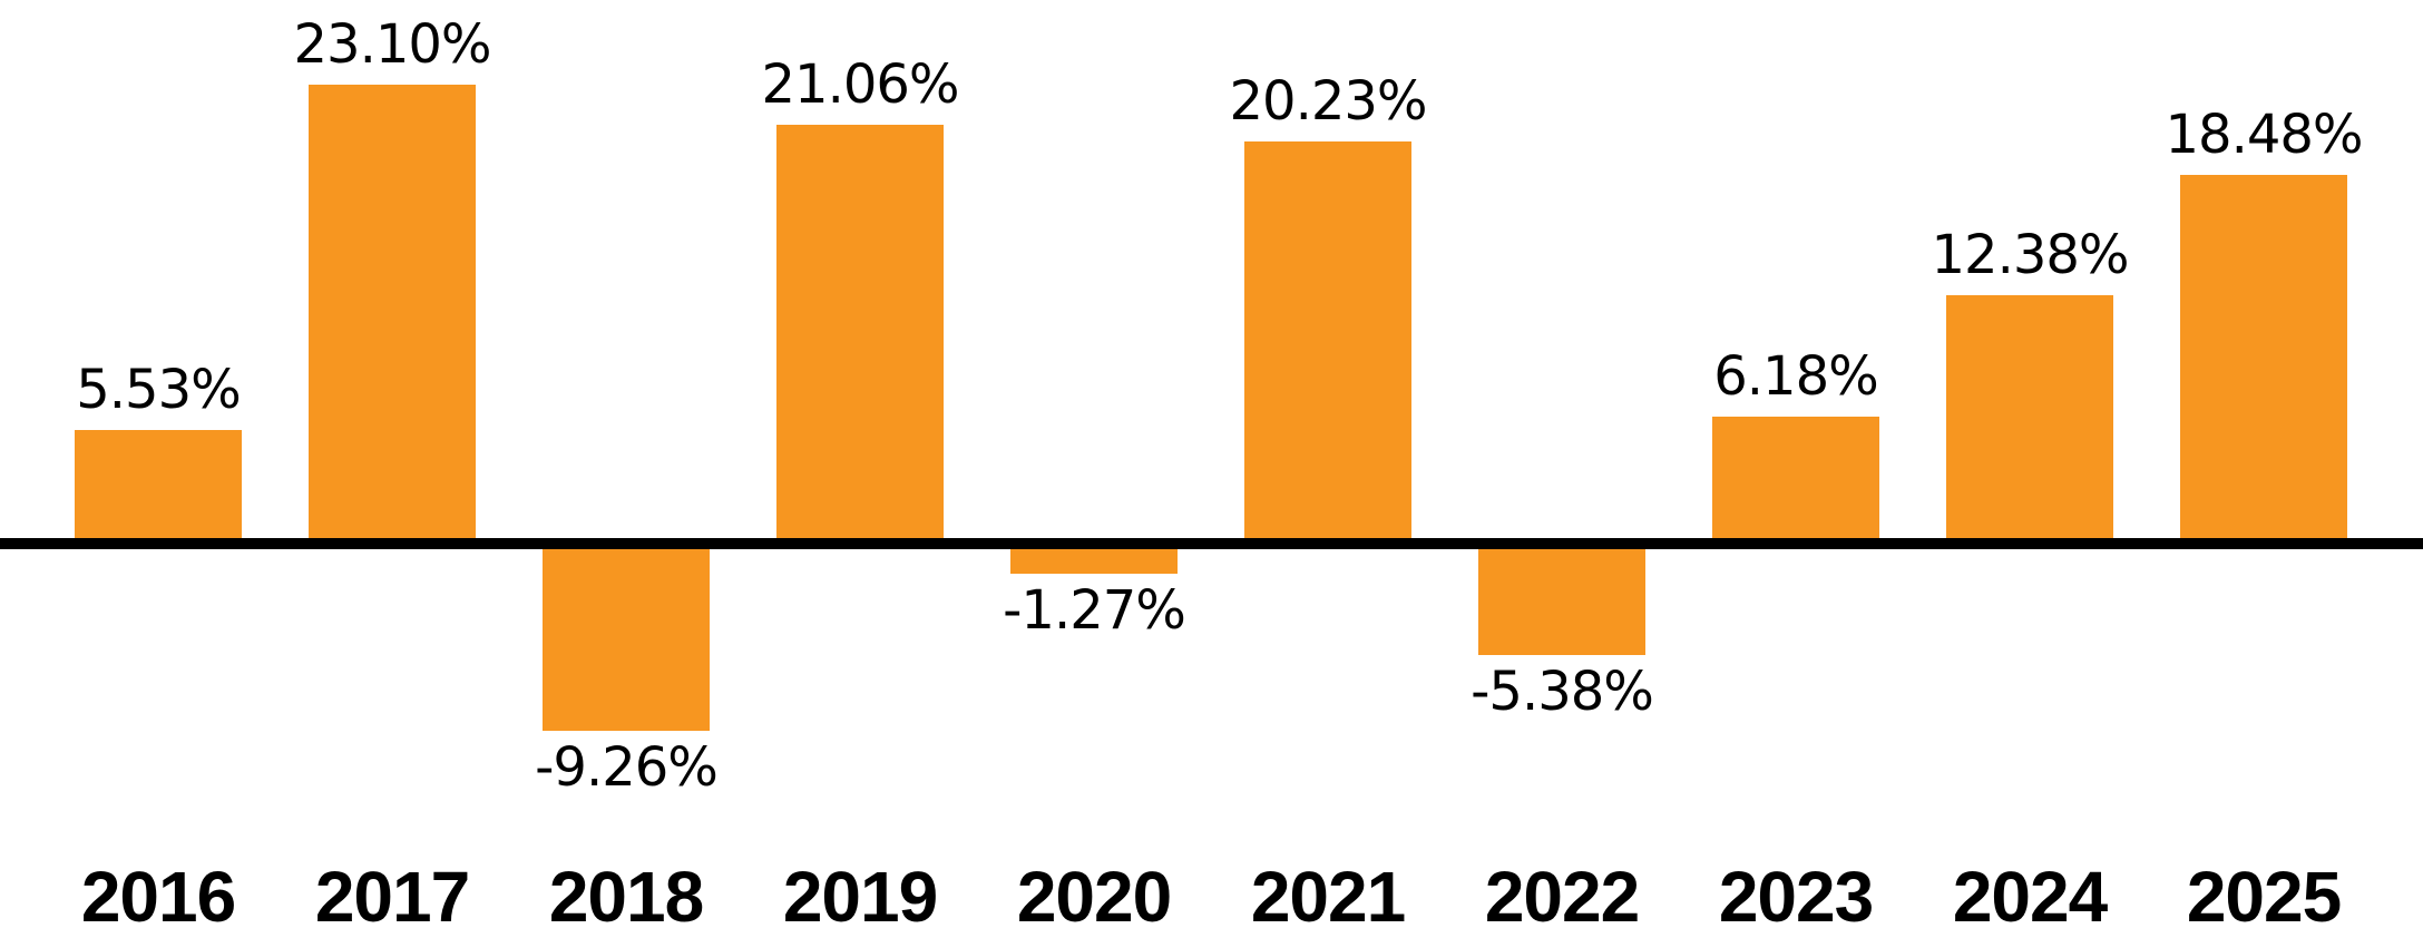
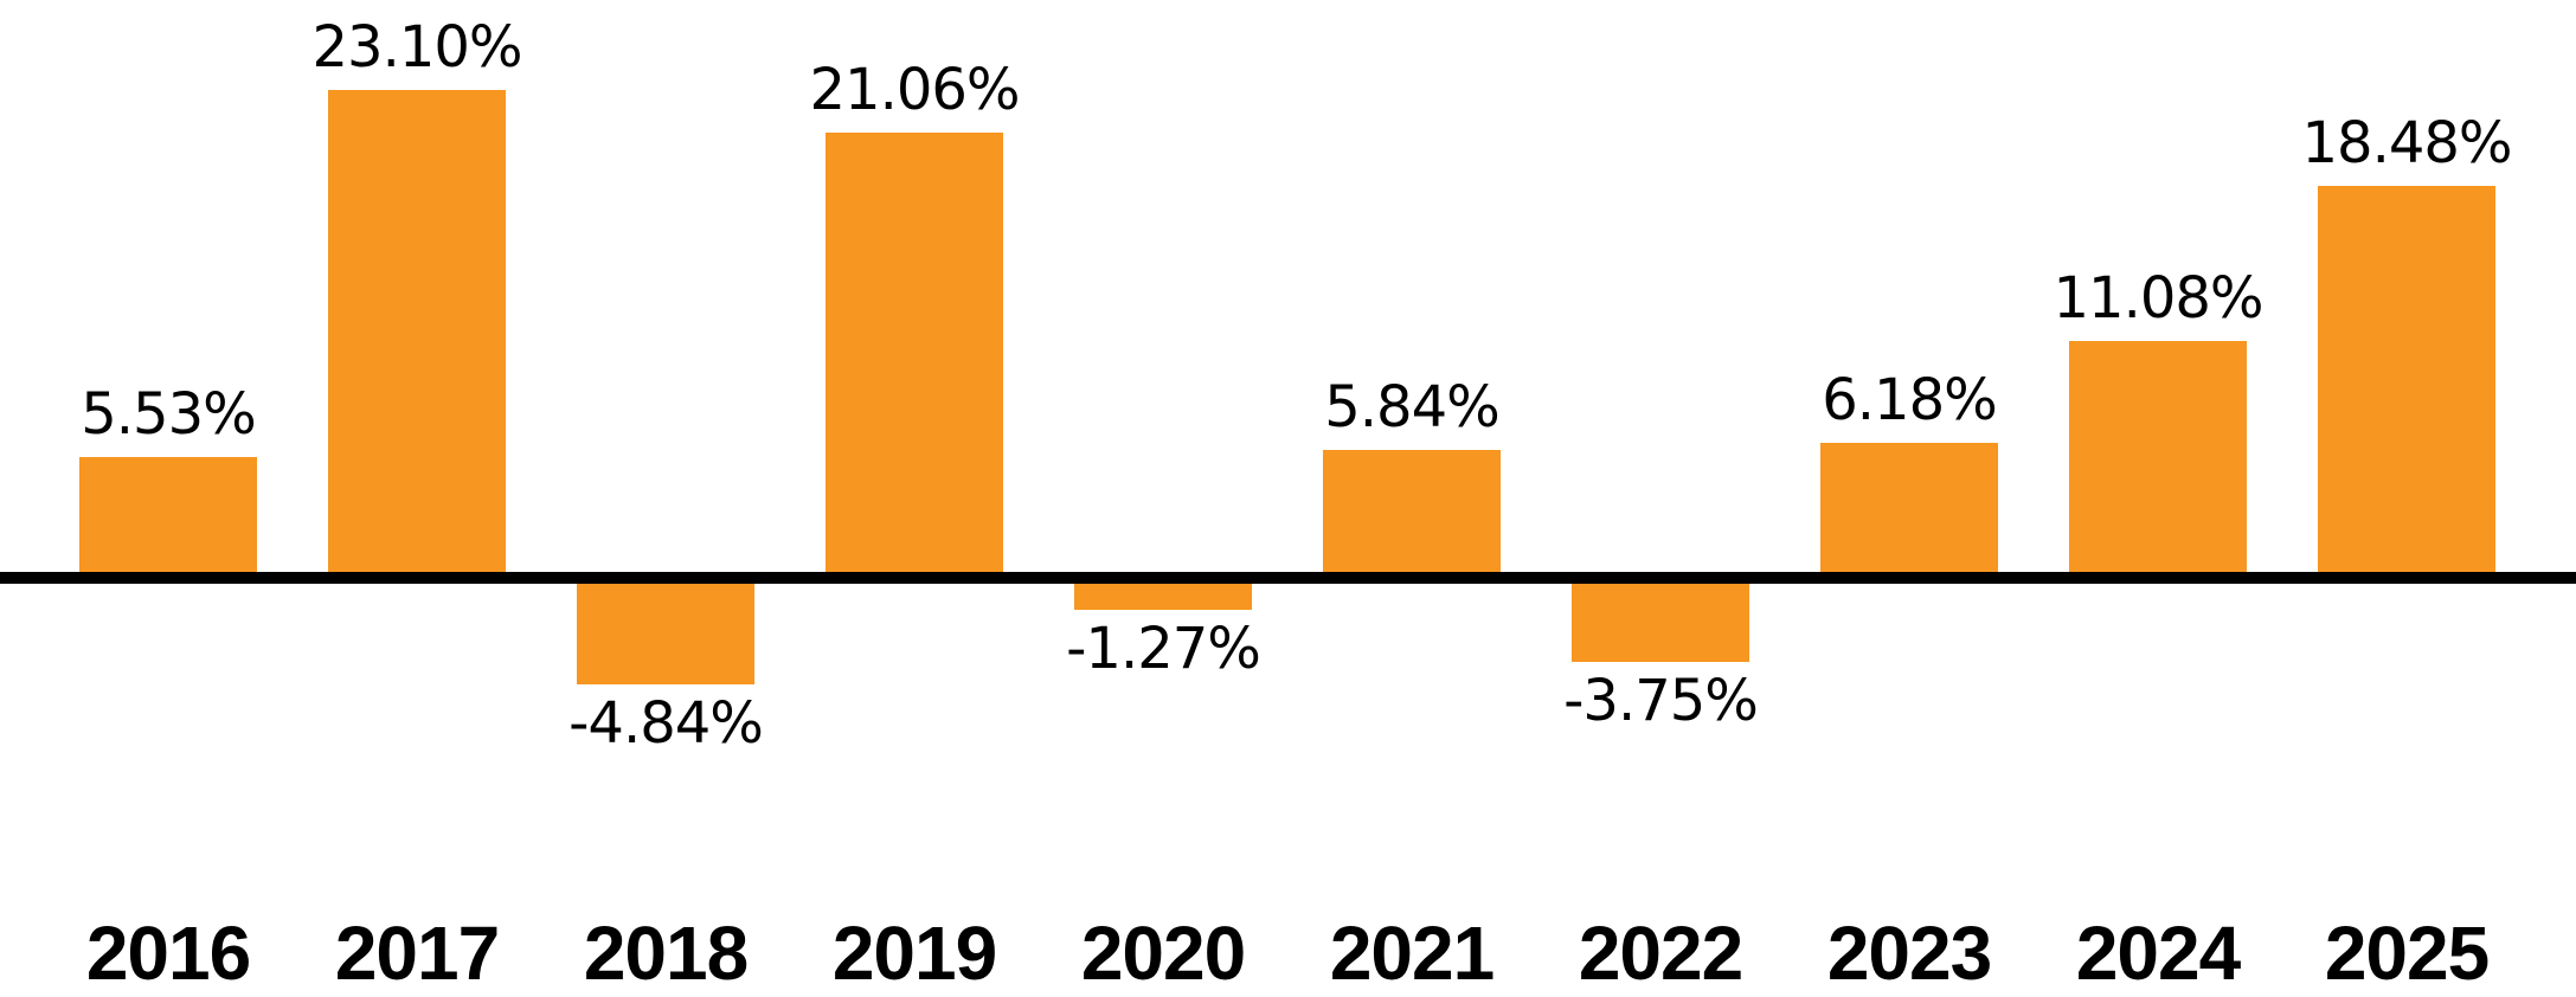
2018: -9.26% -> -4.84%
2021: 20.23% -> 5.84%
2022: -5.38% -> -3.75%
2024: 12.38% -> 11.08%
